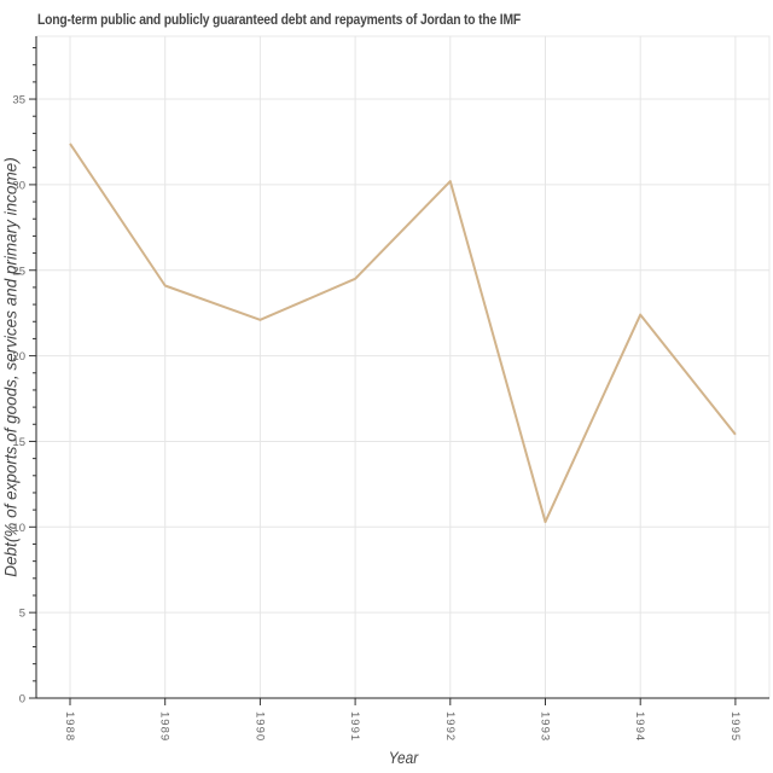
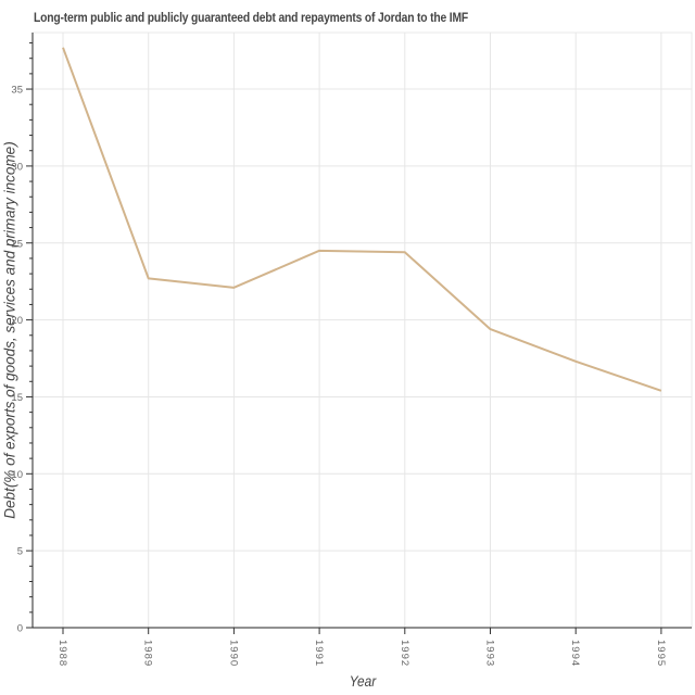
1988: 32.4 -> 37.7
1989: 24.1 -> 22.7
1992: 30.2 -> 24.4
1993: 10.3 -> 19.4
1994: 22.4 -> 17.3
